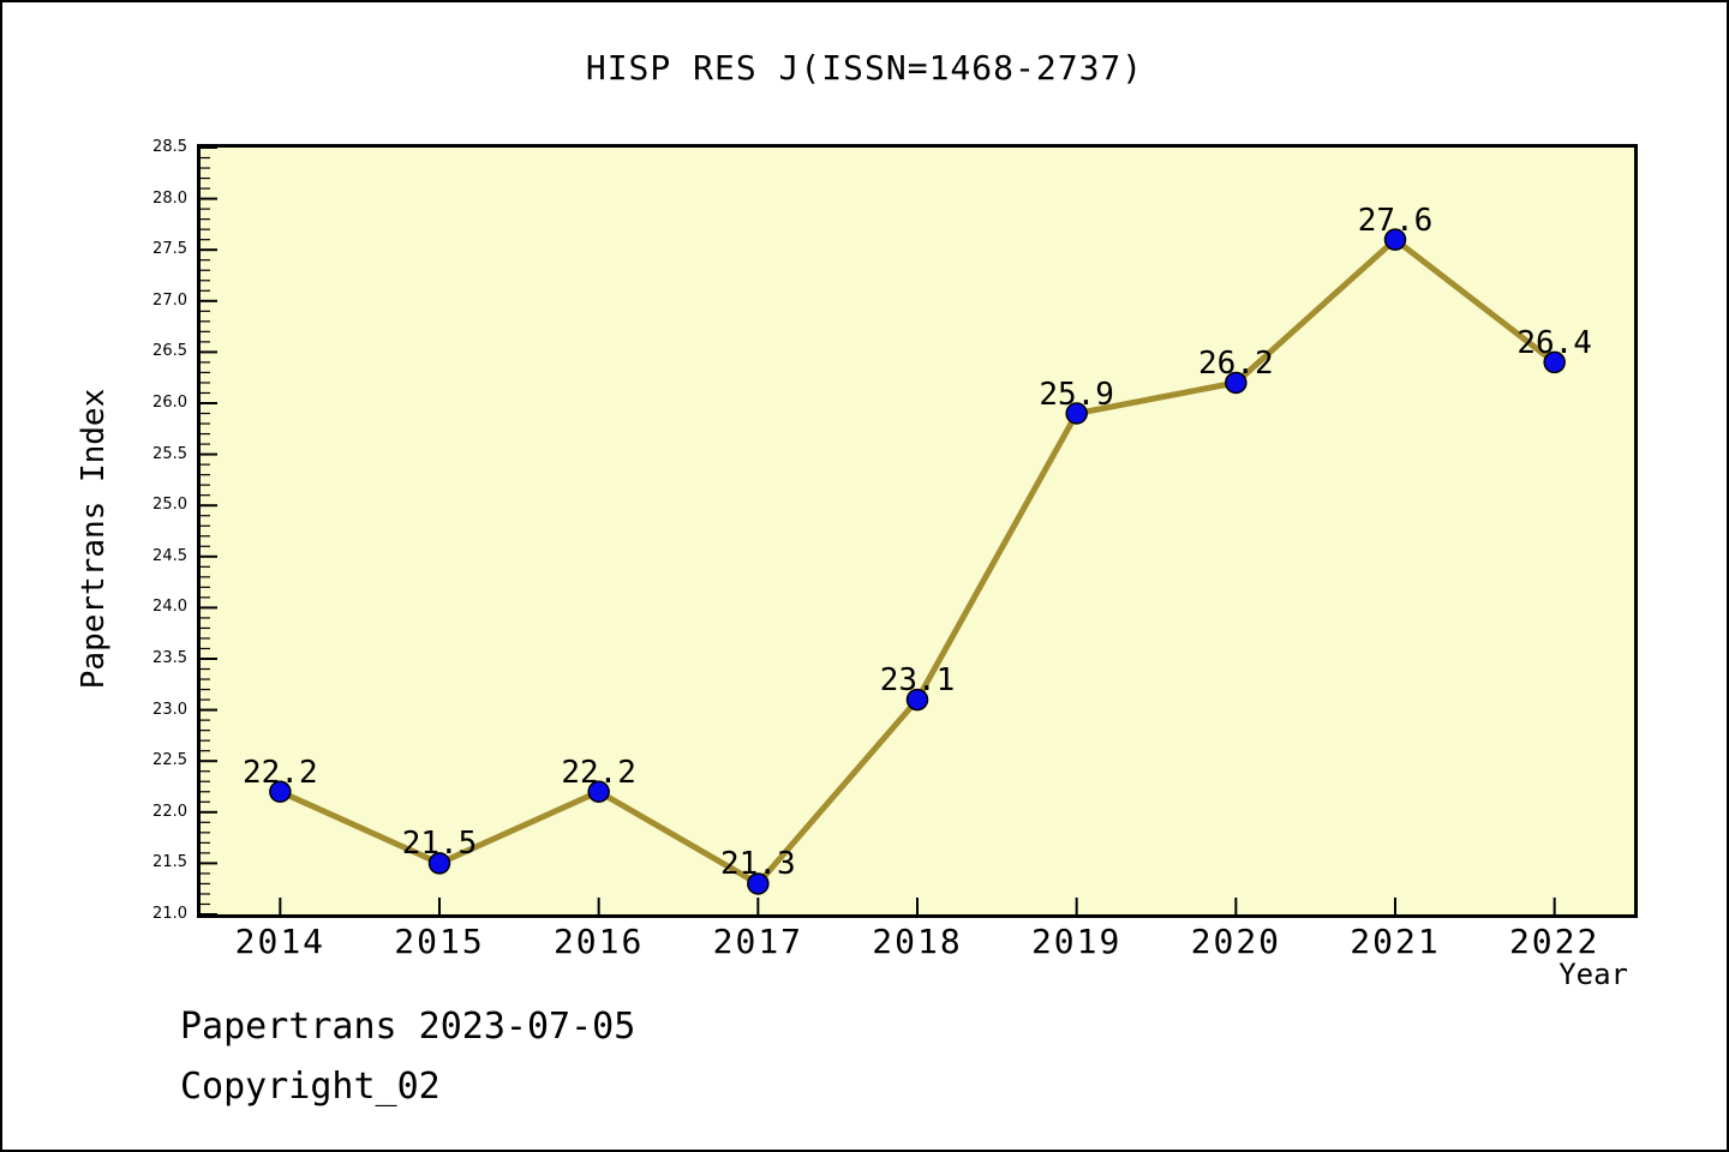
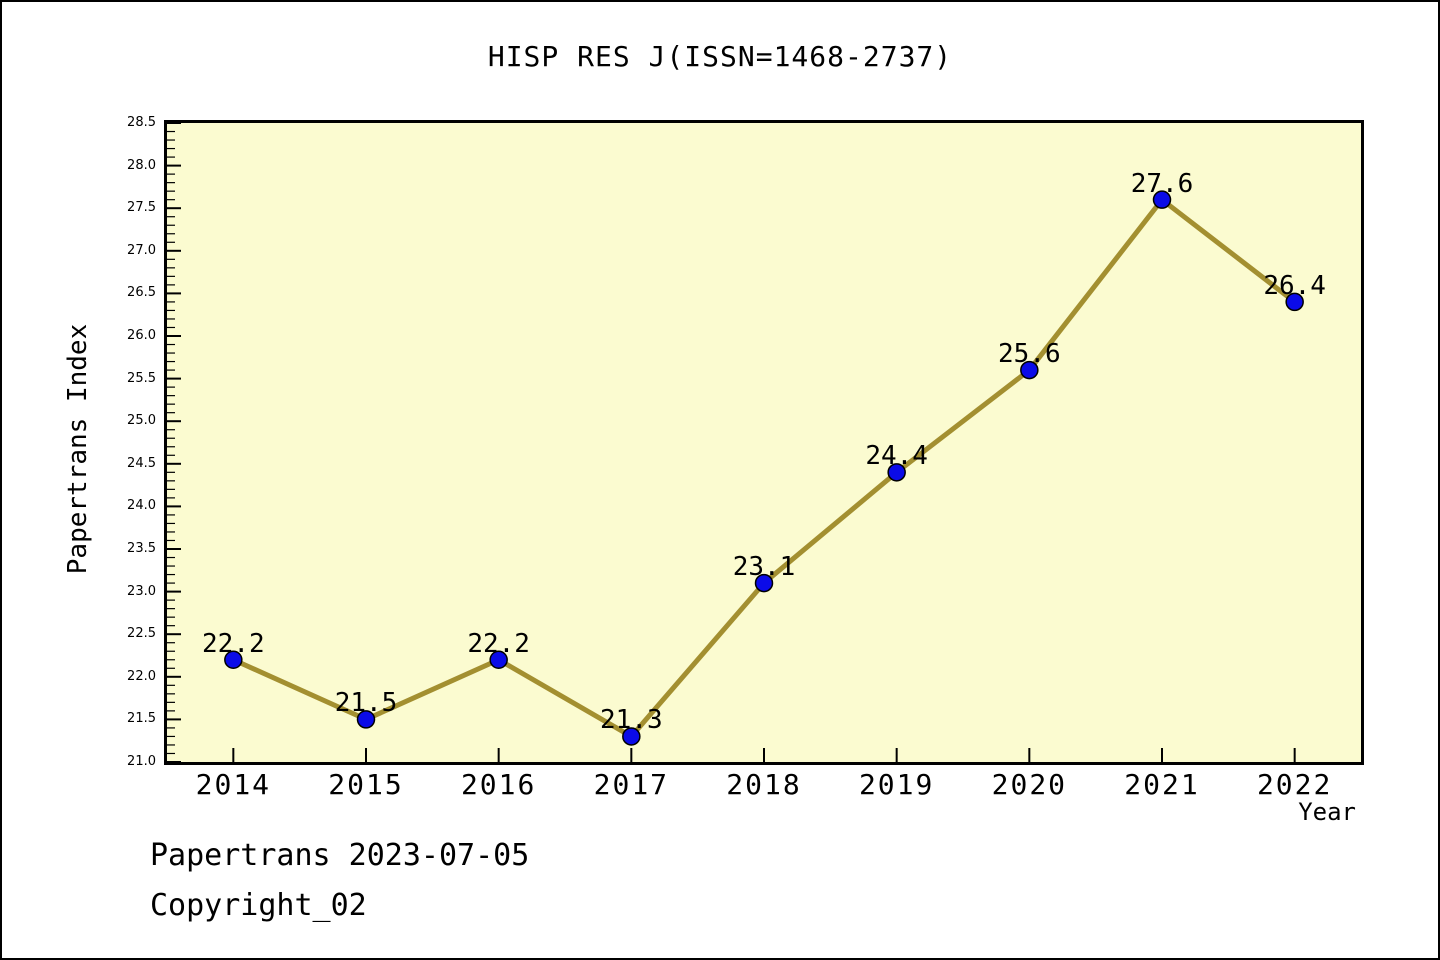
2019: 25.9 -> 24.4
2020: 26.2 -> 25.6
